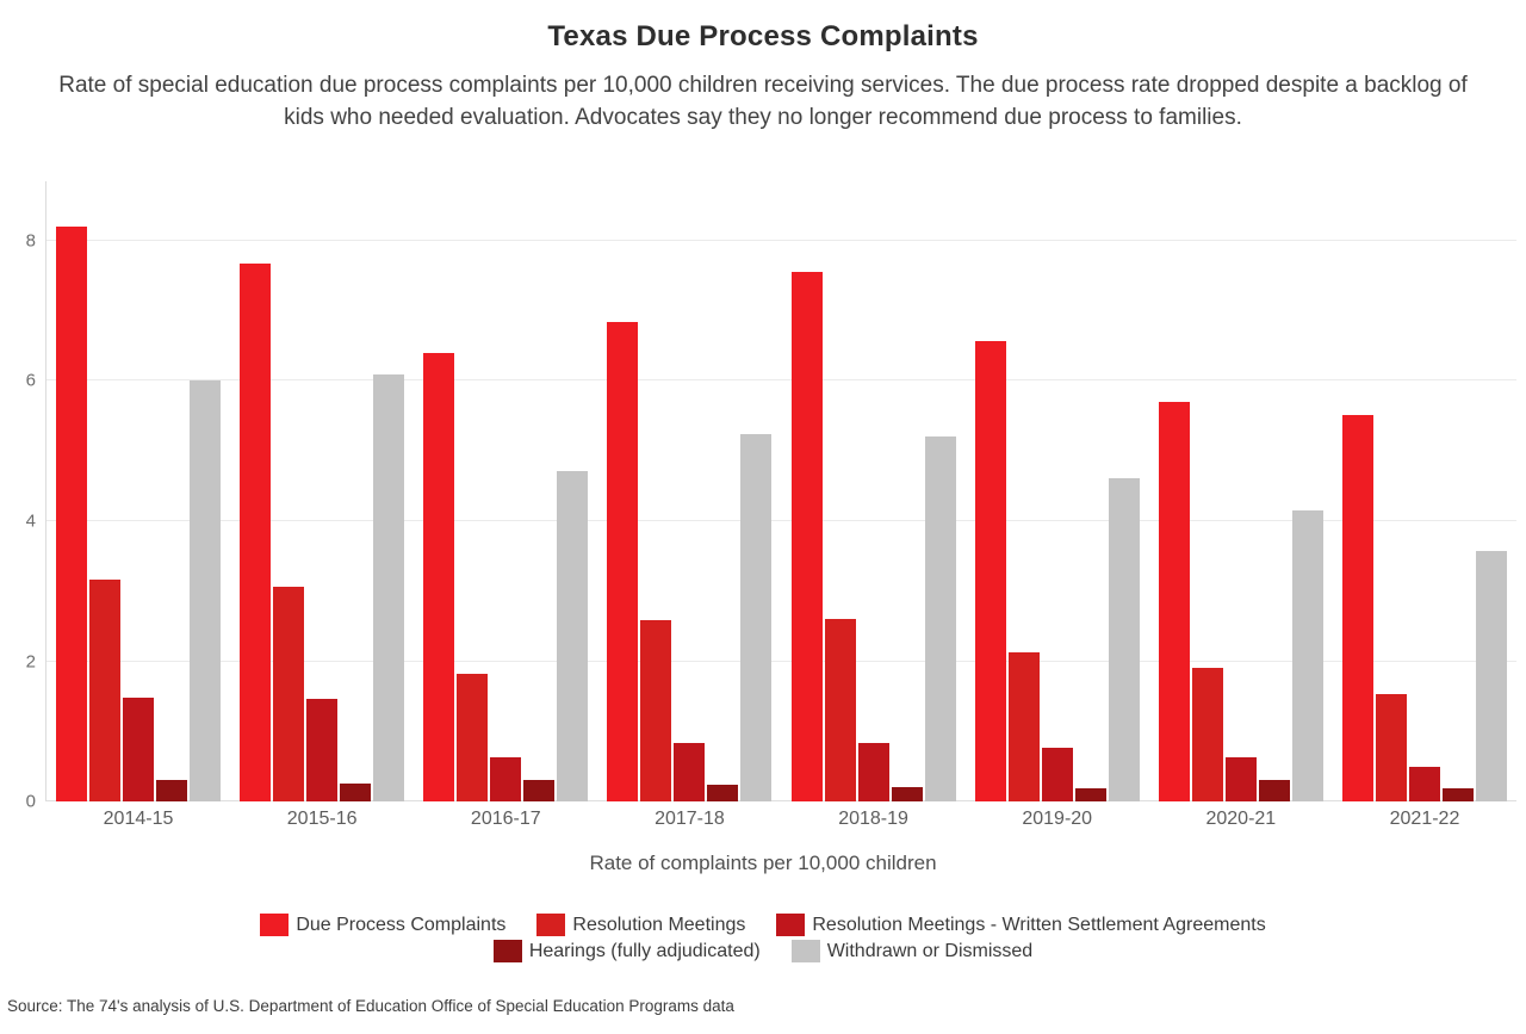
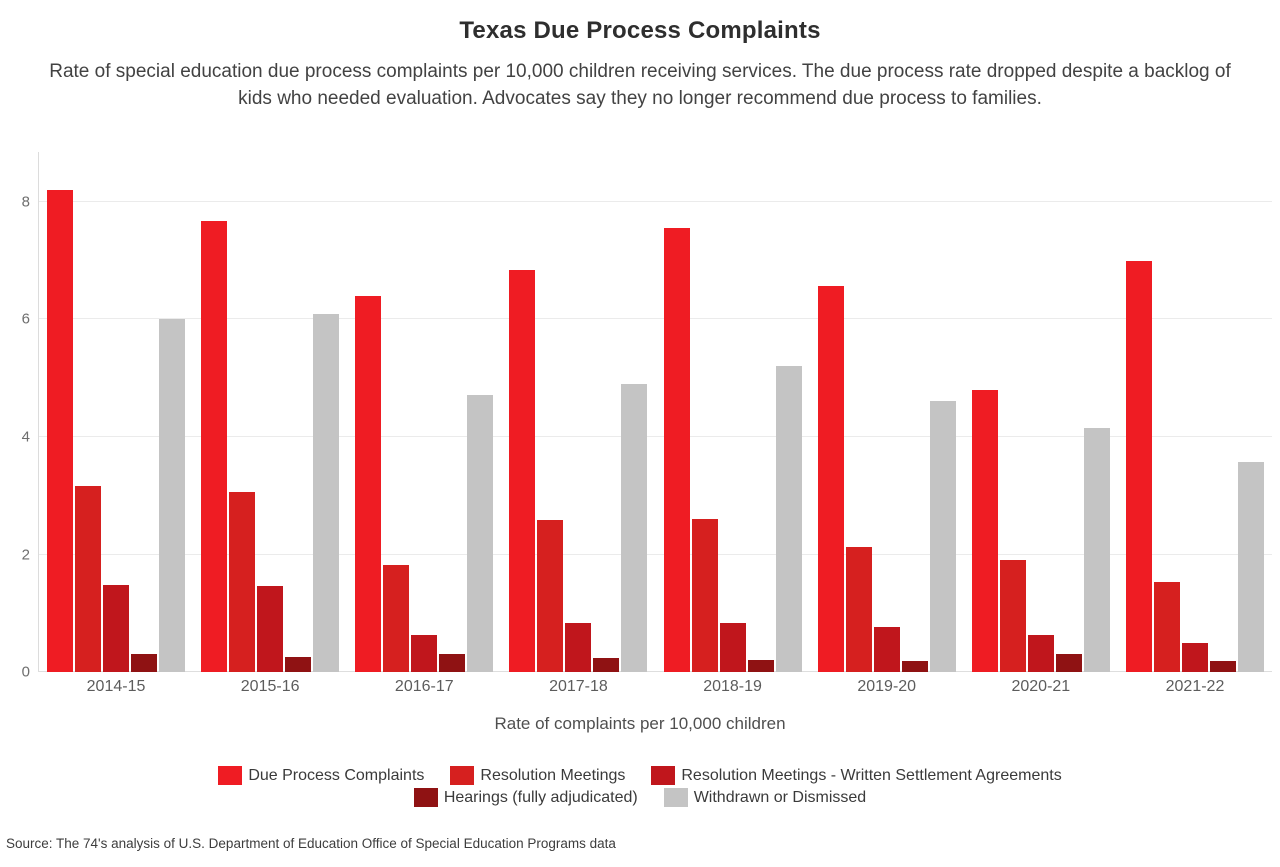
Withdrawn or Dismissed/2017-18: 5.2 -> 4.9
Due Process Complaints/2020-21: 5.7 -> 4.8
Due Process Complaints/2021-22: 5.5 -> 7.0
